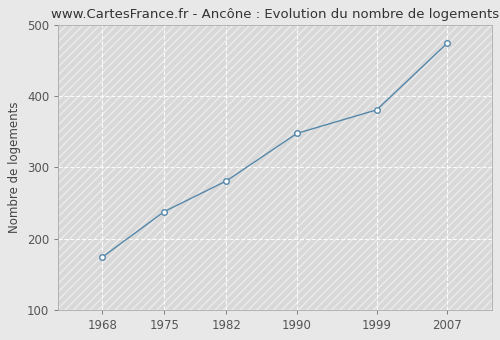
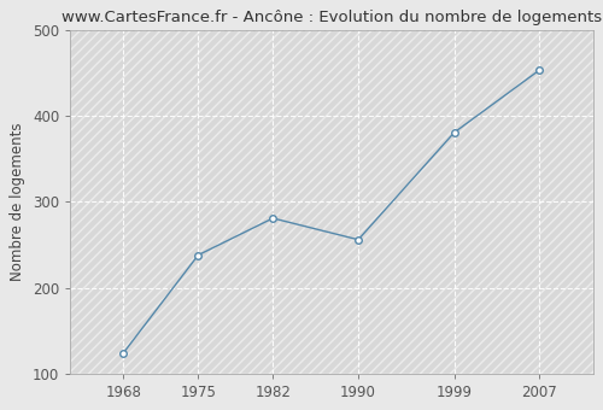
1968: 174 -> 124
1990: 348 -> 256
2007: 475 -> 454
